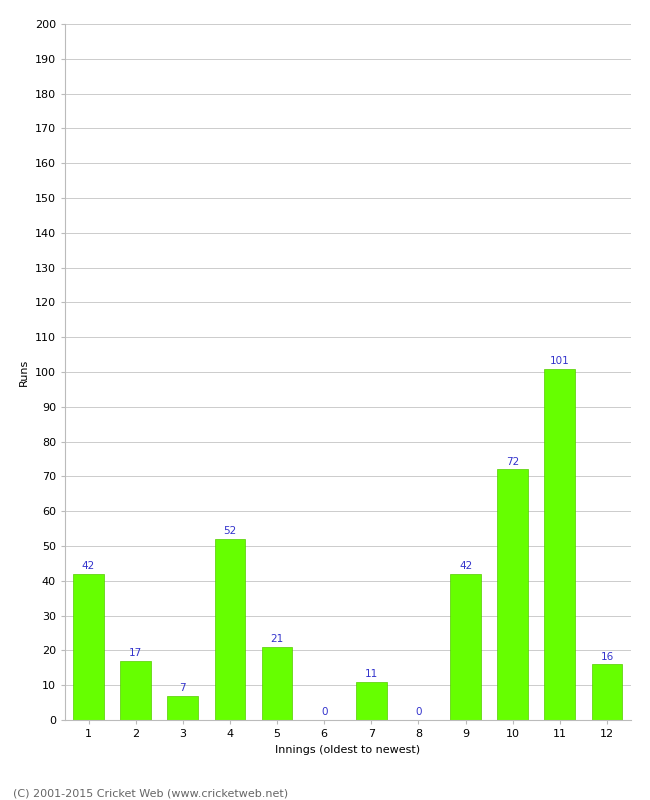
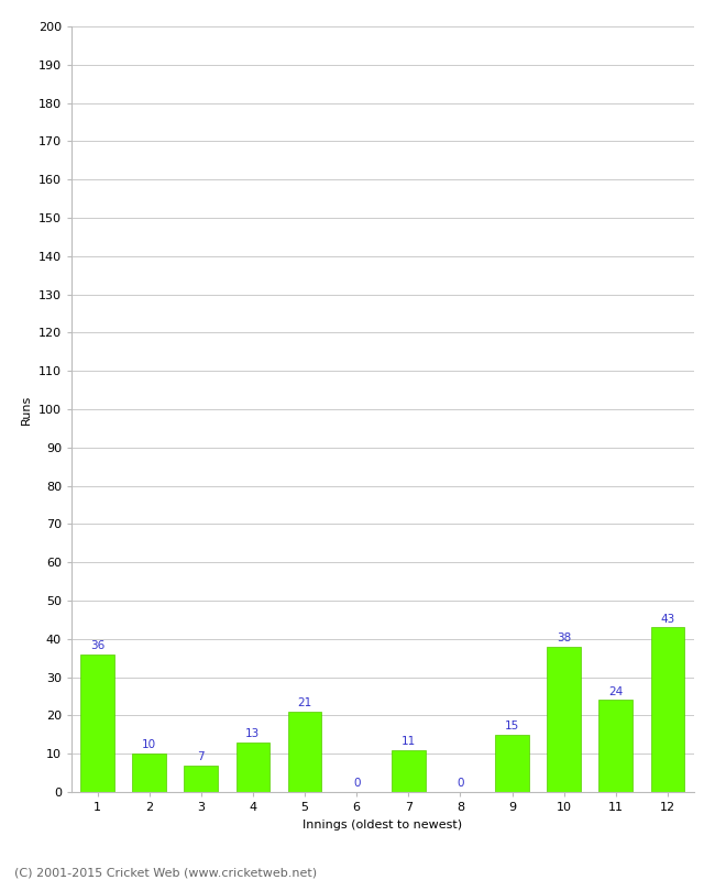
1: 42 -> 36
2: 17 -> 10
4: 52 -> 13
9: 42 -> 15
10: 72 -> 38
11: 101 -> 24
12: 16 -> 43
